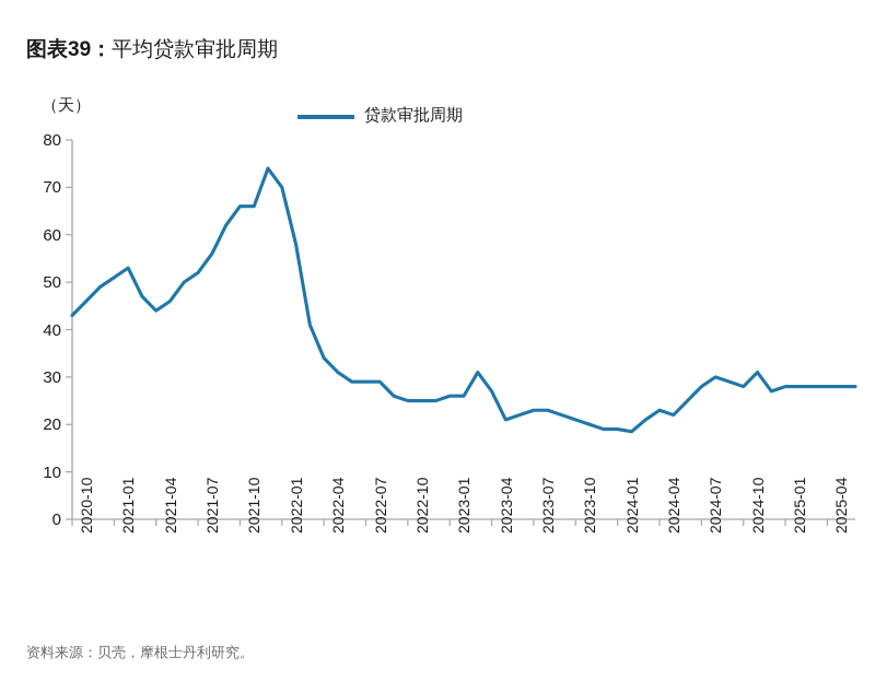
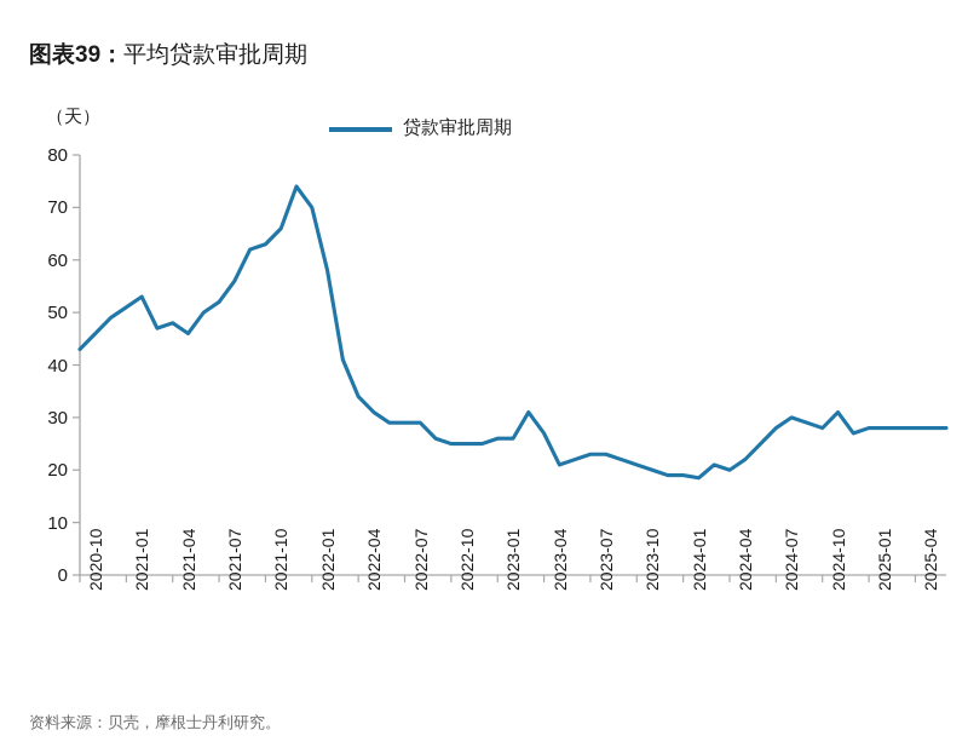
2021-04: 44 -> 48
2021-10: 66 -> 63
2024-04: 23 -> 20
